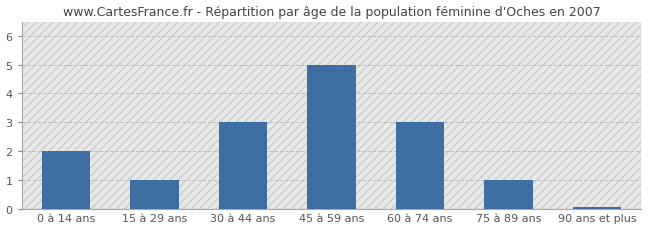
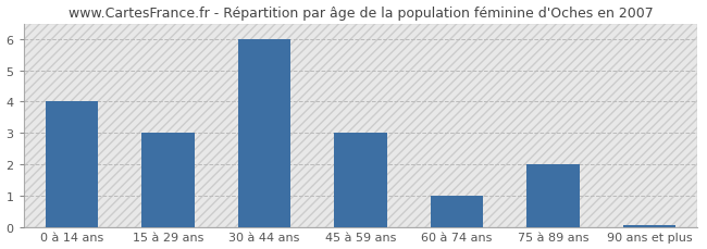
0 à 14 ans: 2.00 -> 4.00
15 à 29 ans: 1.00 -> 3.00
30 à 44 ans: 3.00 -> 6.00
45 à 59 ans: 5.00 -> 3.00
60 à 74 ans: 3.00 -> 1.00
75 à 89 ans: 1.00 -> 2.00
